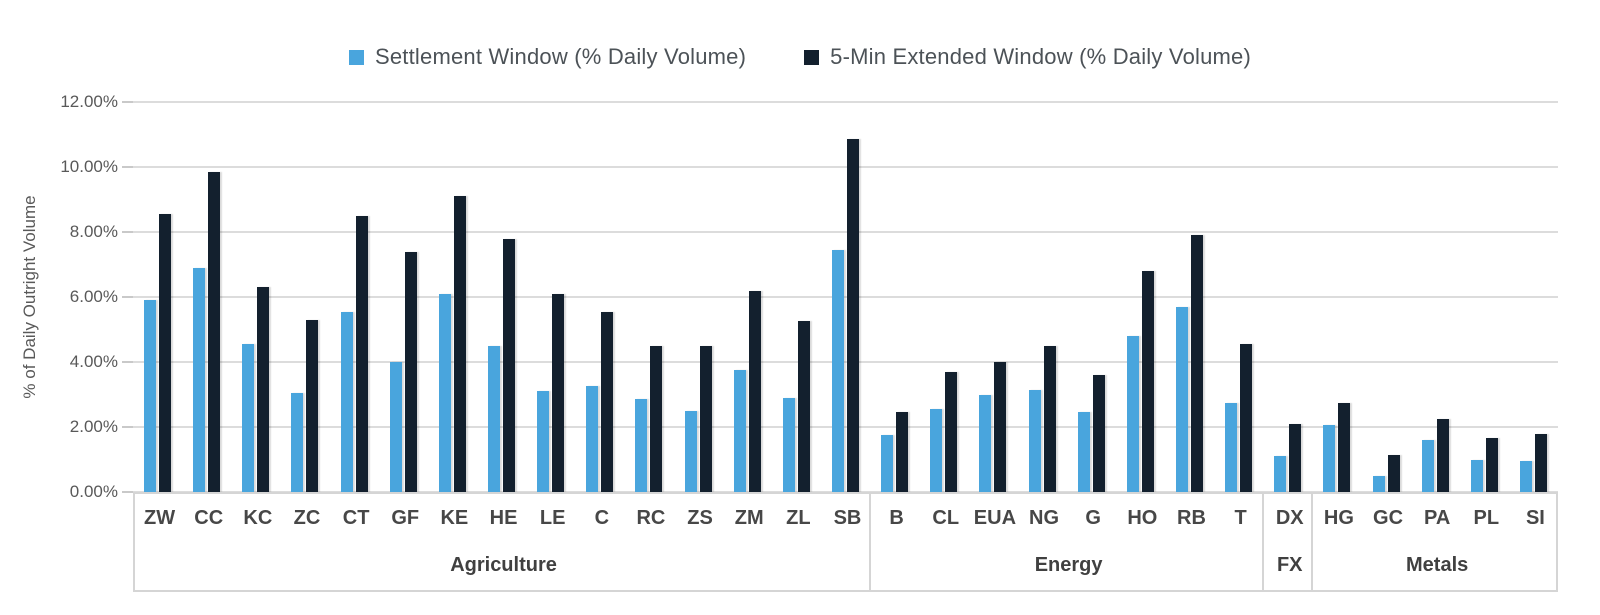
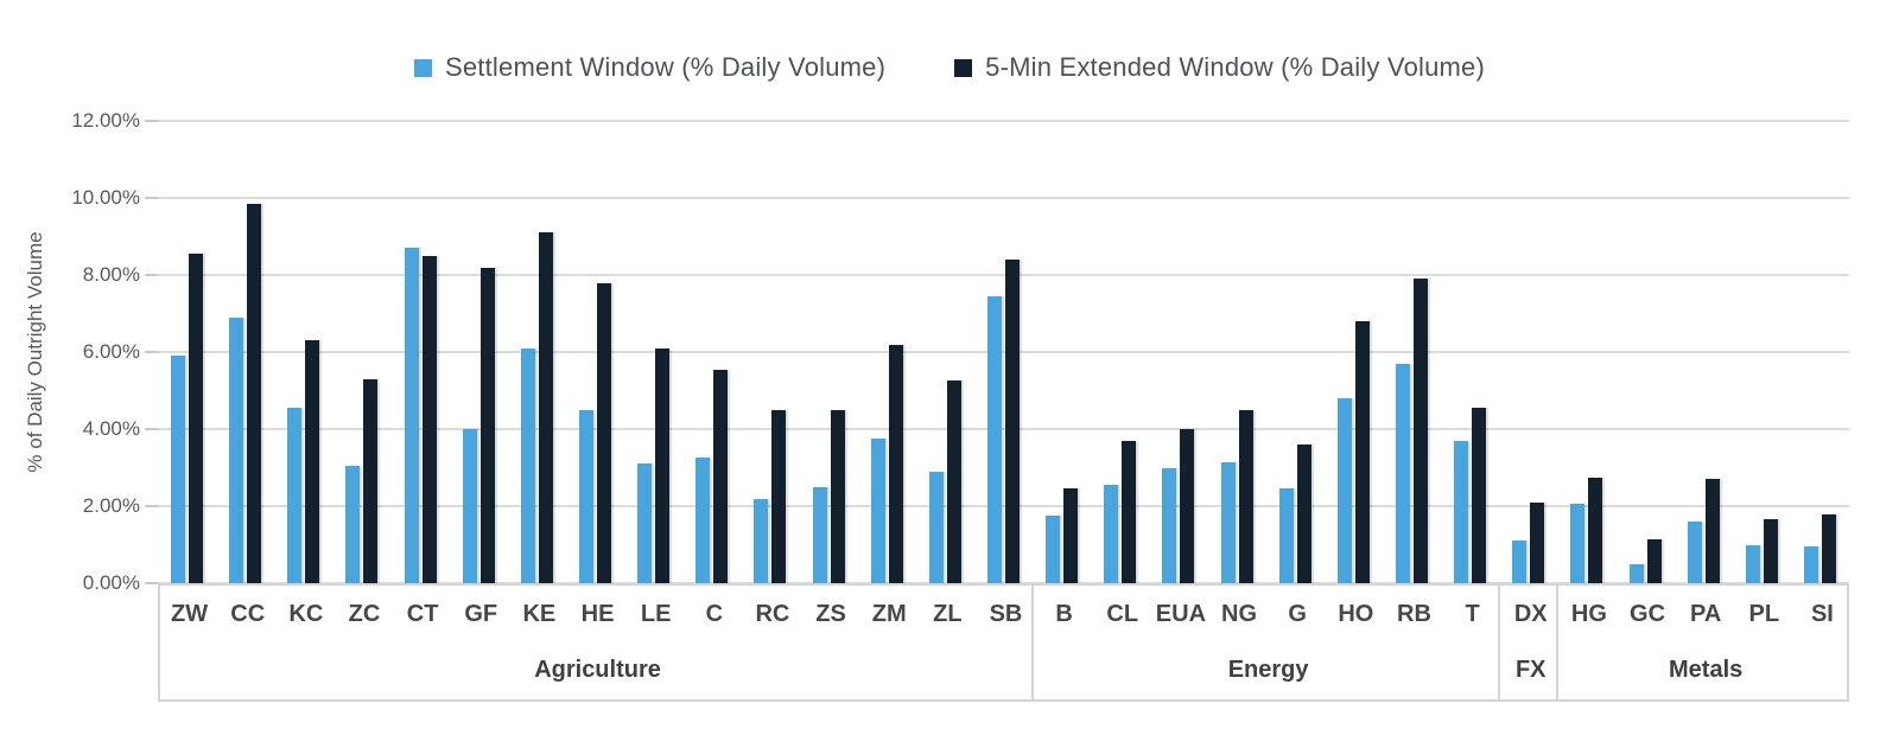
Settlement Window (% Daily Volume)/CT: 5.5% -> 8.7%
5-Min Extended Window (% Daily Volume)/GF: 7.4% -> 8.2%
Settlement Window (% Daily Volume)/RC: 2.9% -> 2.2%
5-Min Extended Window (% Daily Volume)/SB: 10.8% -> 8.4%
Settlement Window (% Daily Volume)/T: 2.8% -> 3.7%
5-Min Extended Window (% Daily Volume)/PA: 2.2% -> 2.7%
